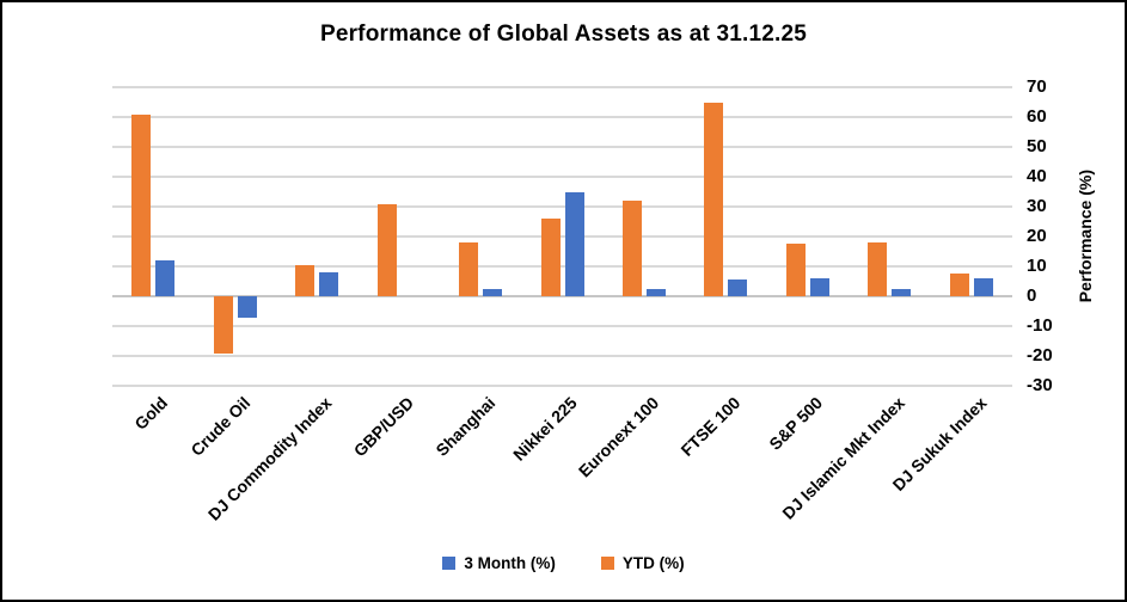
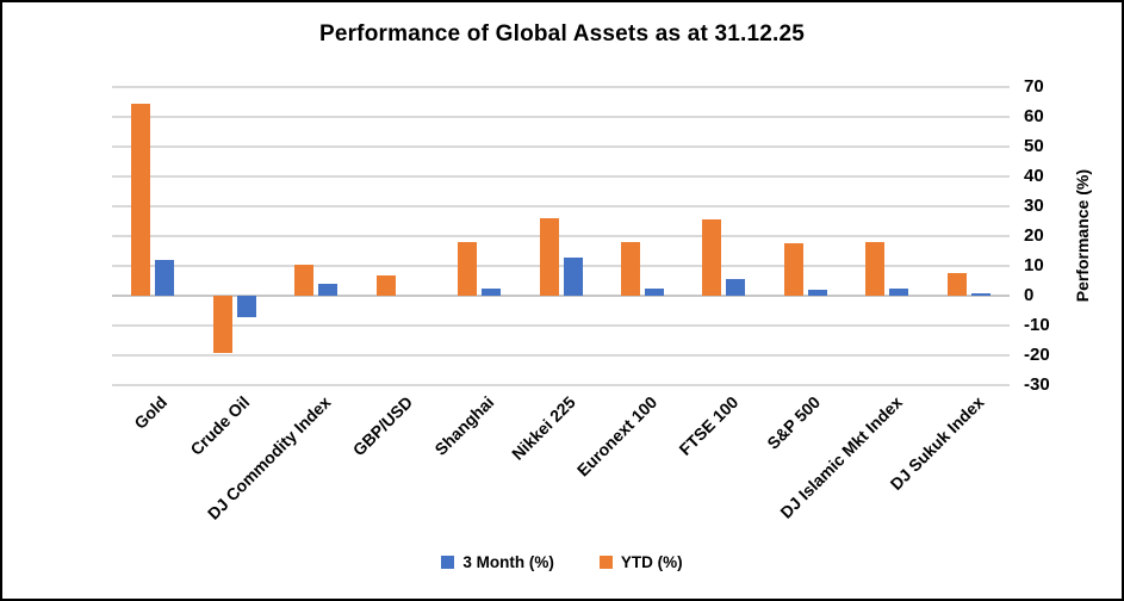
YTD (%)/Gold: 61 -> 64
3 Month (%)/DJ Commodity Index: 8 -> 4
YTD (%)/GBP/USD: 31 -> 7
3 Month (%)/Nikkei 225: 35 -> 13
YTD (%)/Euronext 100: 32 -> 18
YTD (%)/FTSE 100: 65 -> 26
3 Month (%)/S&P 500: 6 -> 2
3 Month (%)/DJ Sukuk Index: 6 -> 1
